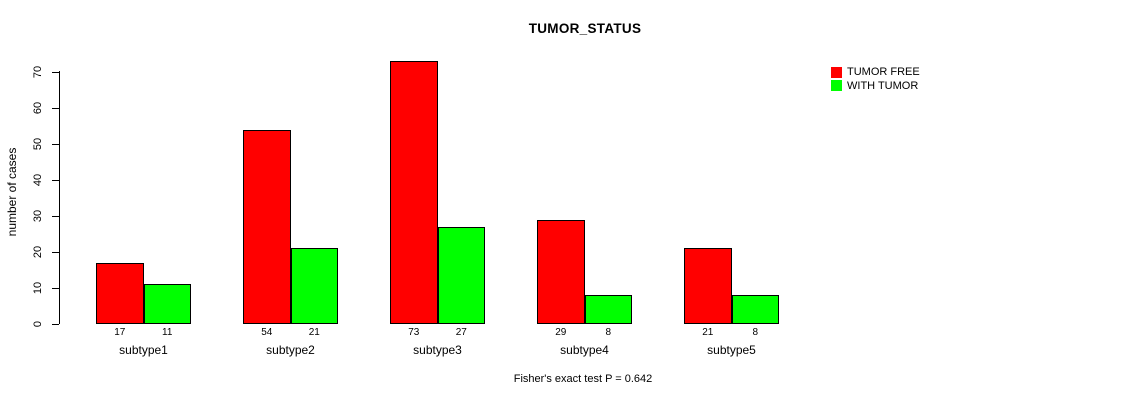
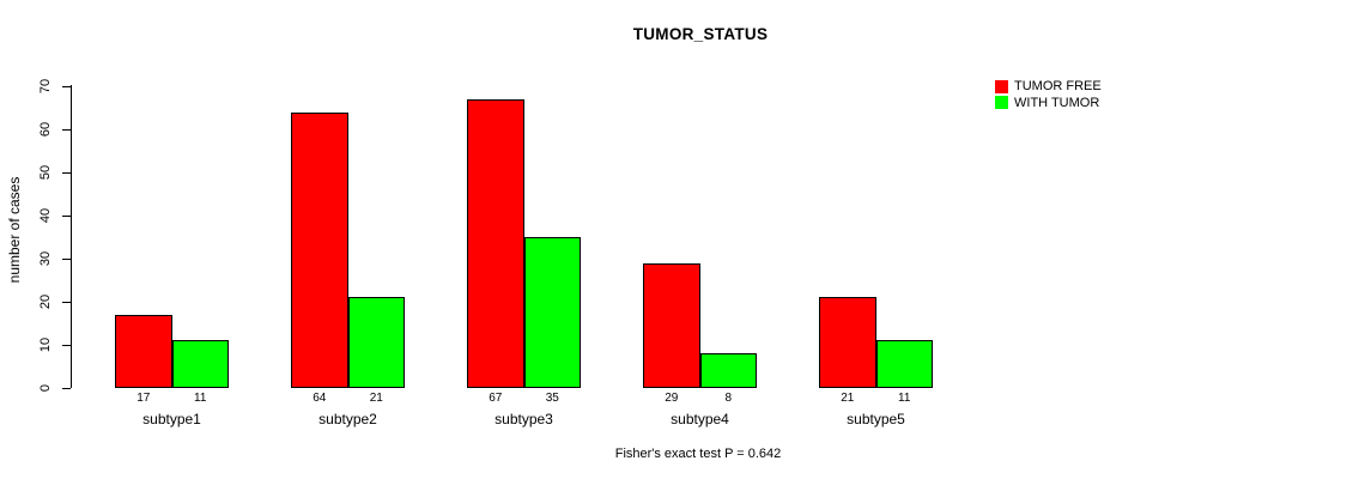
TUMOR FREE/subtype2: 54 -> 64
TUMOR FREE/subtype3: 73 -> 67
WITH TUMOR/subtype3: 27 -> 35
WITH TUMOR/subtype5: 8 -> 11
